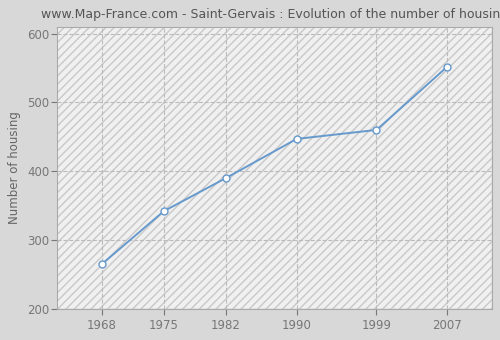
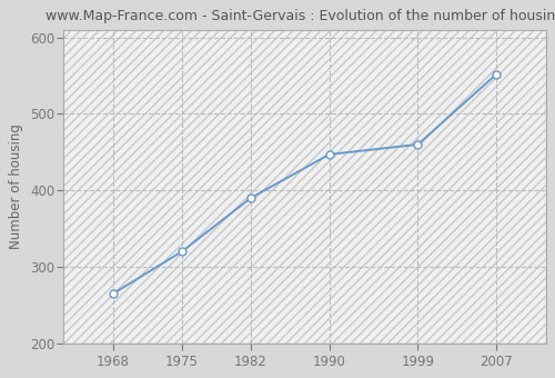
1975: 342 -> 320
